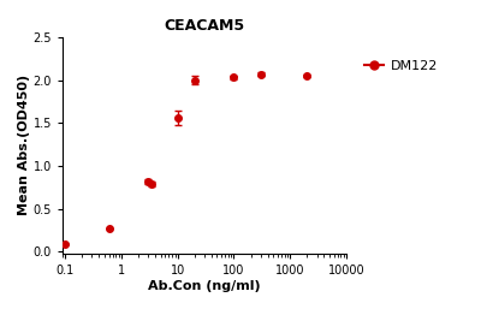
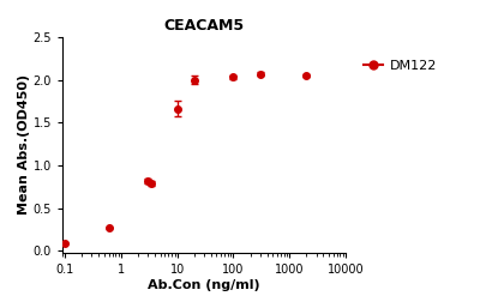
10: 1.56 -> 1.66
